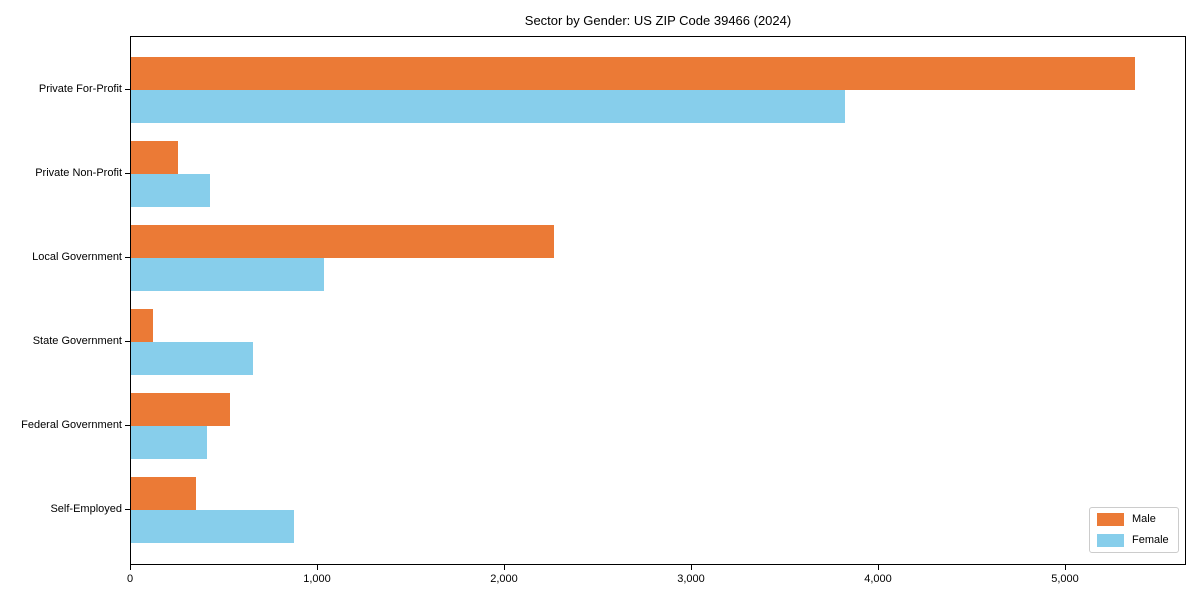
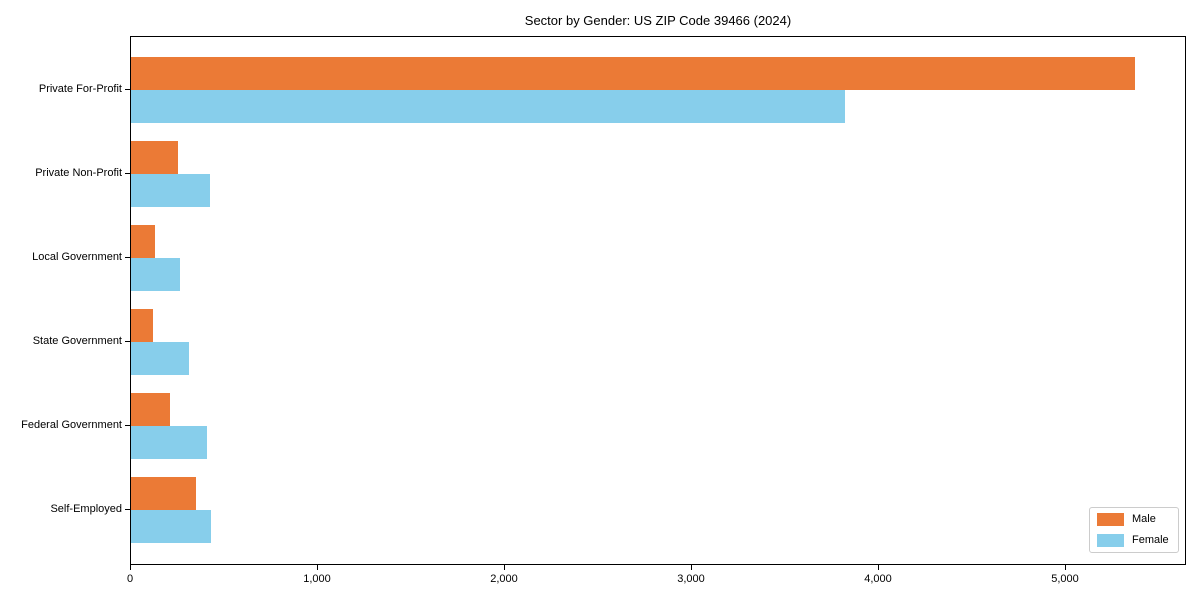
Male/Local Government: 2260 -> 130
Female/Local Government: 1030 -> 260
Female/State Government: 650 -> 310
Male/Federal Government: 530 -> 210
Female/Self-Employed: 870 -> 430
